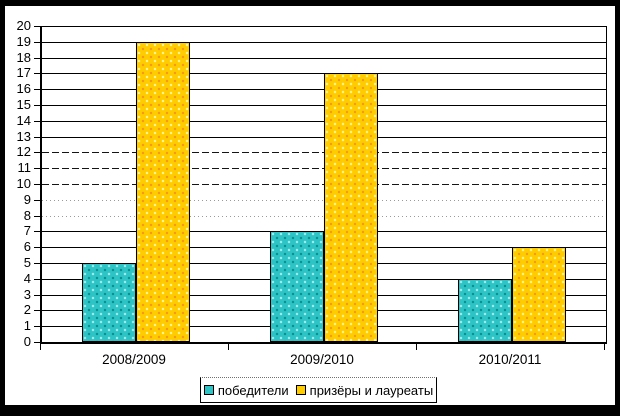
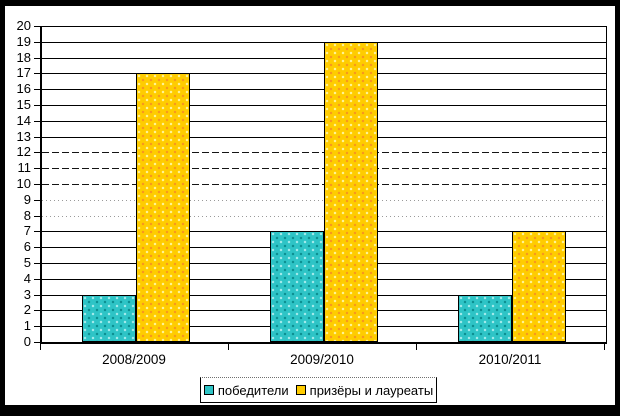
победители/2008/2009: 5 -> 3
призёры и лауреаты/2008/2009: 19 -> 17
призёры и лауреаты/2009/2010: 17 -> 19
победители/2010/2011: 4 -> 3
призёры и лауреаты/2010/2011: 6 -> 7
